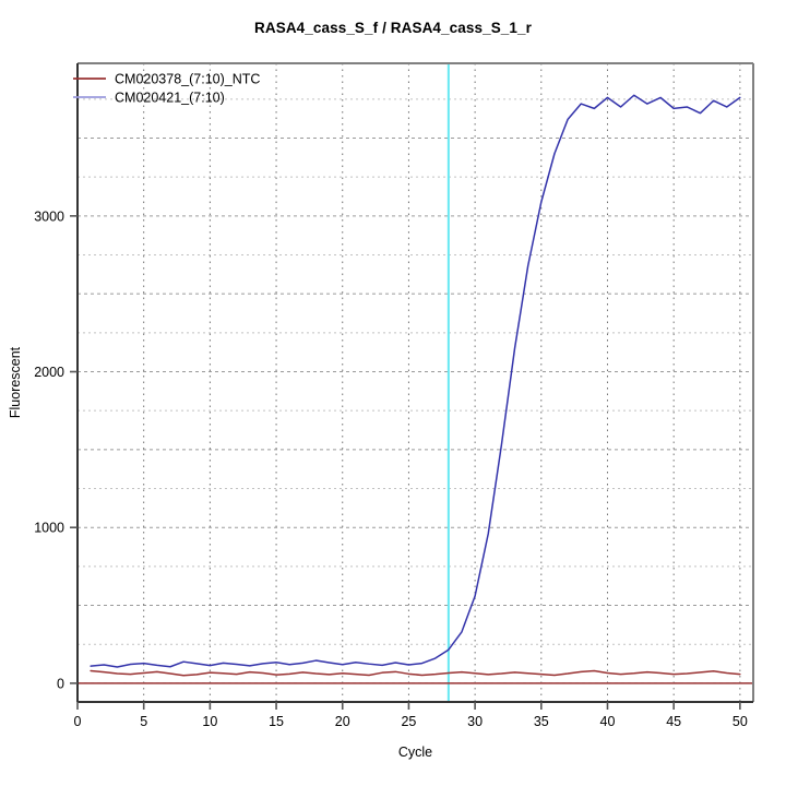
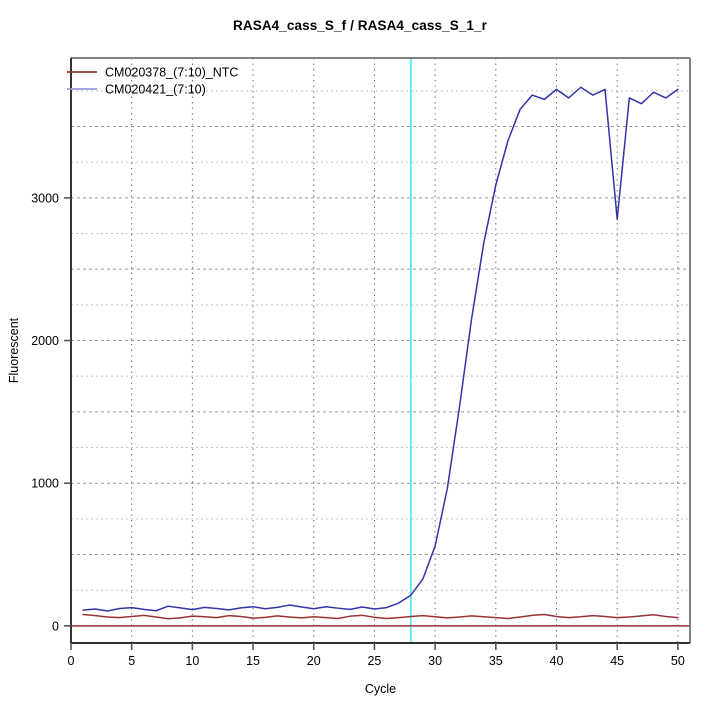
CM020421_(7:10)/45: 3690 -> 2850
